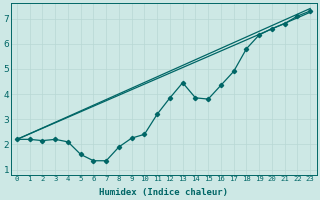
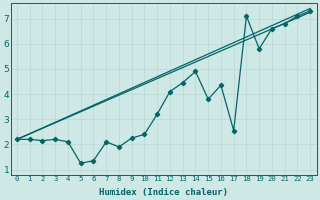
5: 1.60 -> 1.25
7: 1.35 -> 2.10
12: 3.85 -> 4.10
14: 3.85 -> 4.90
17: 4.90 -> 2.55
18: 5.80 -> 7.10
19: 6.35 -> 5.80
